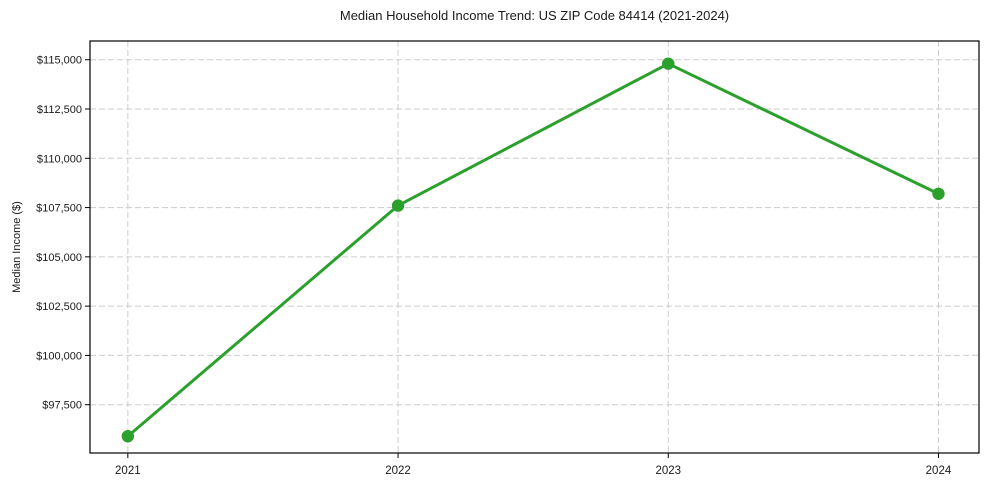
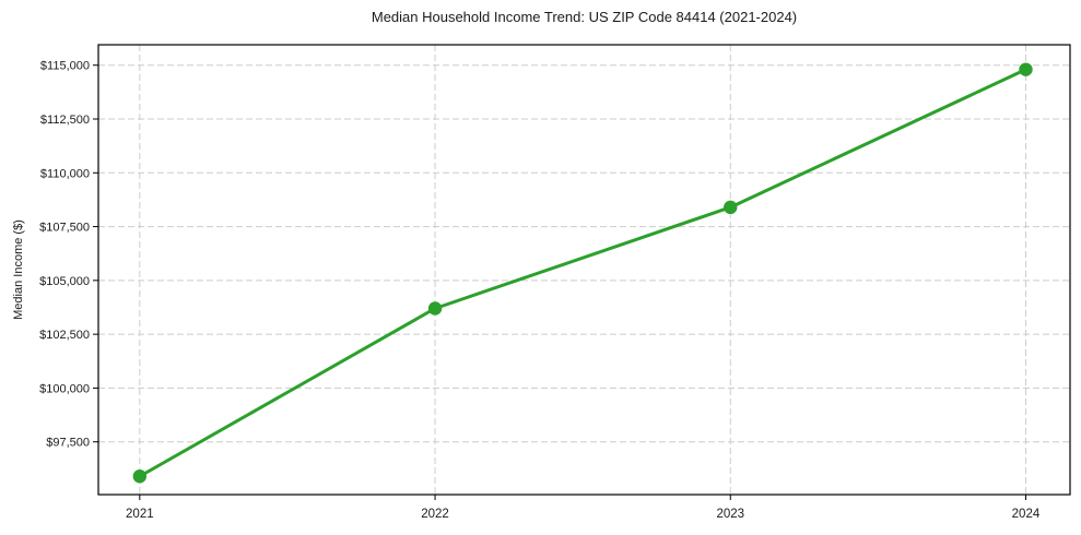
2022: $107600 -> $103700
2023: $114800 -> $108400
2024: $108200 -> $114800
